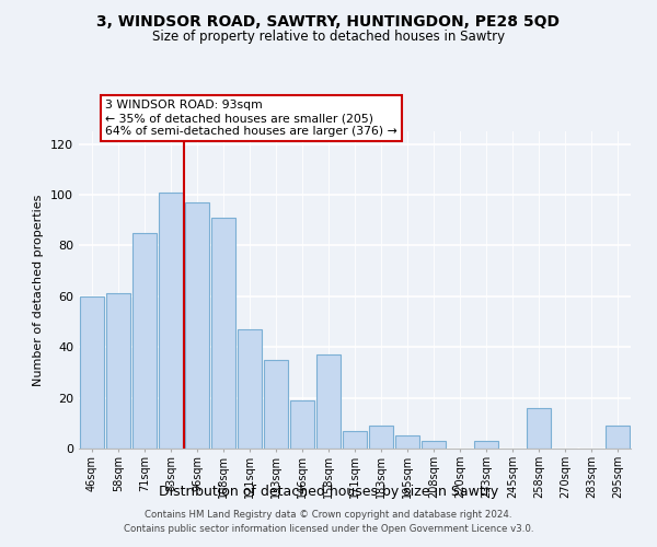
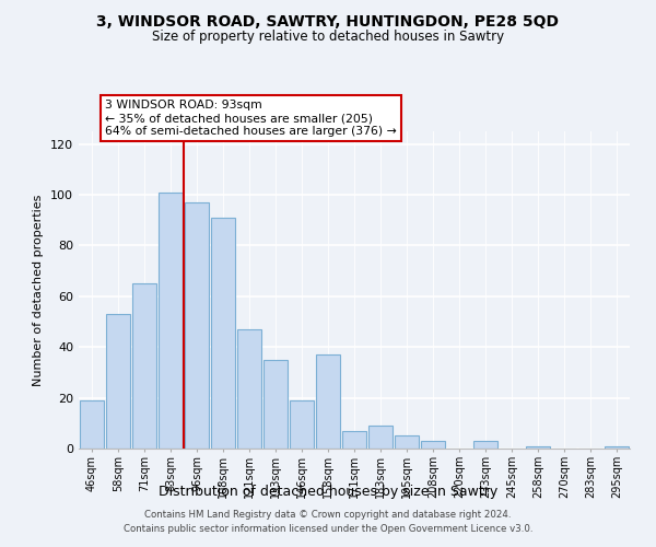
46sqm: 60 -> 19
58sqm: 61 -> 53
71sqm: 85 -> 65
258sqm: 16 -> 1
295sqm: 9 -> 1
